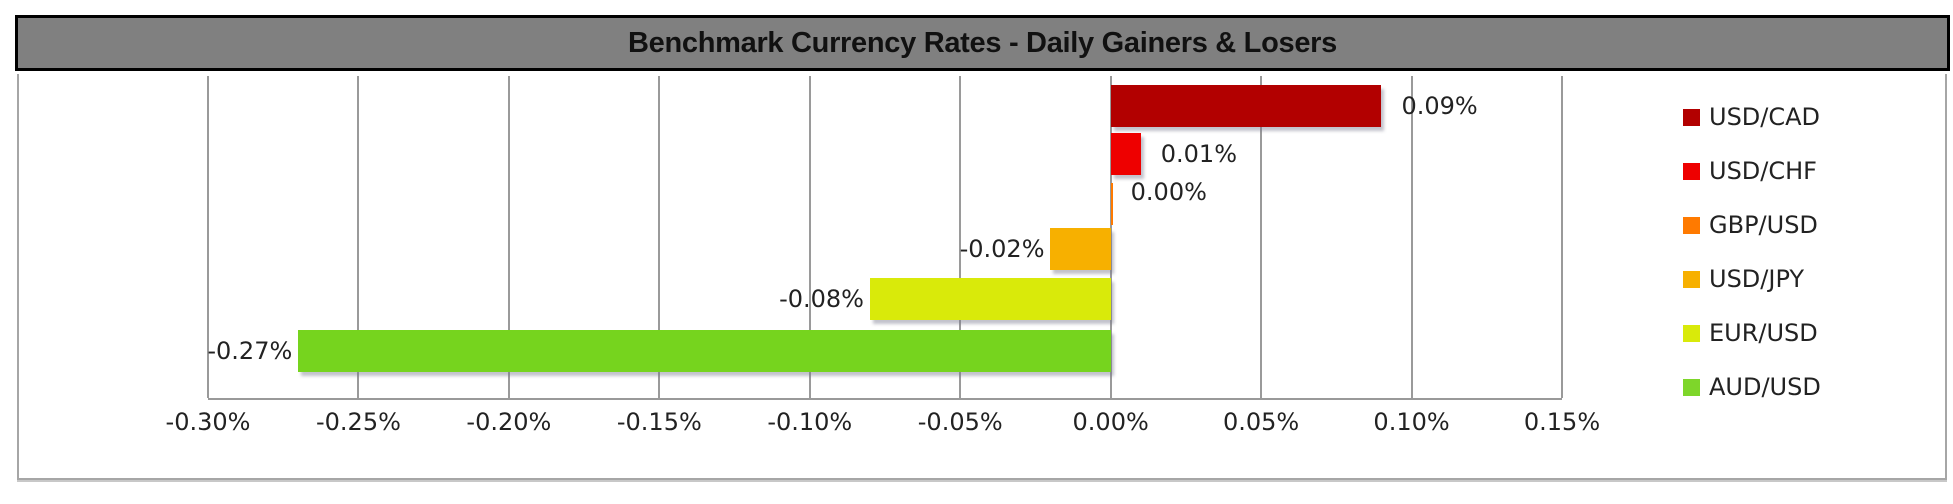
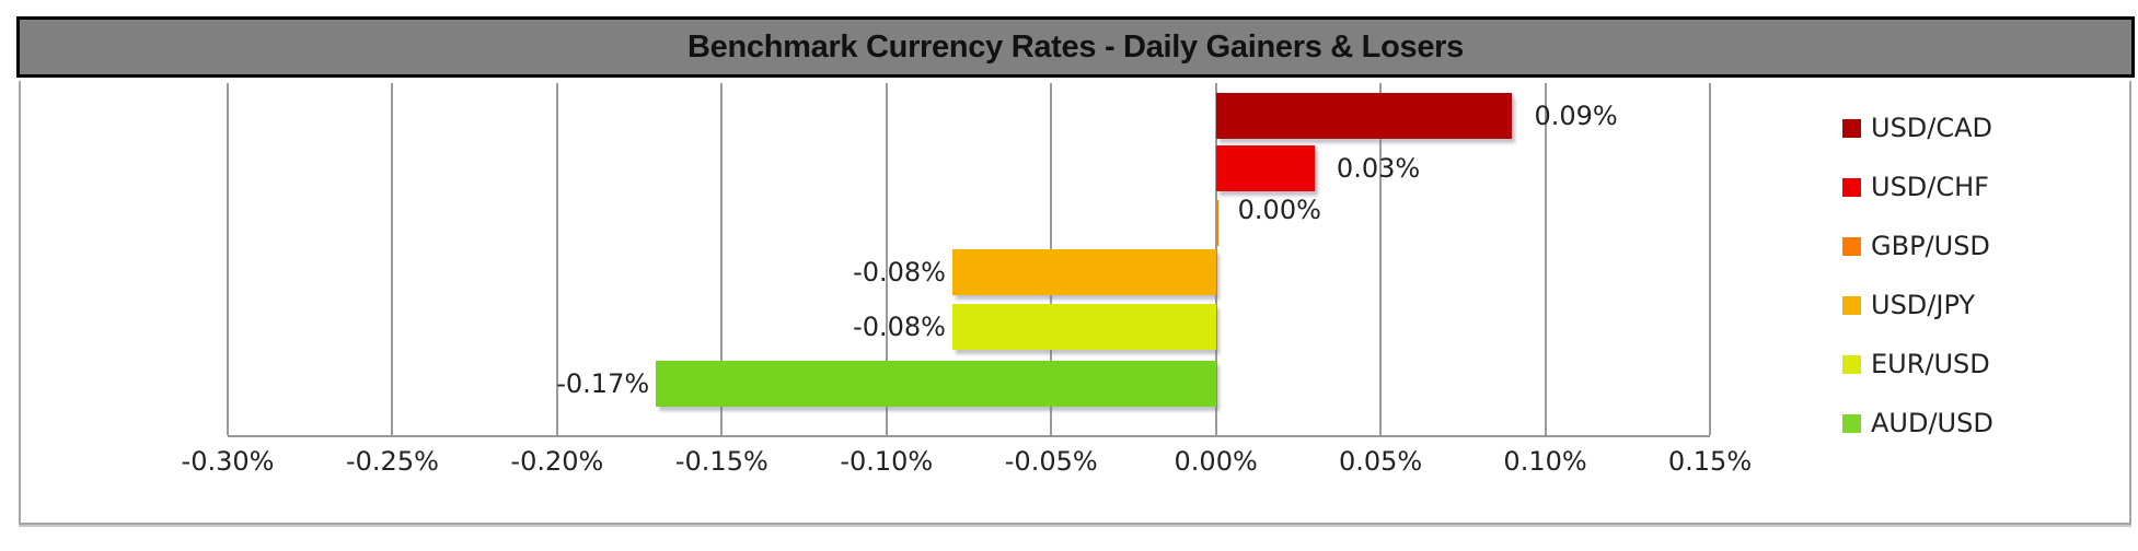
USD/CHF: 0.01% -> 0.03%
USD/JPY: -0.02% -> -0.08%
AUD/USD: -0.27% -> -0.17%
